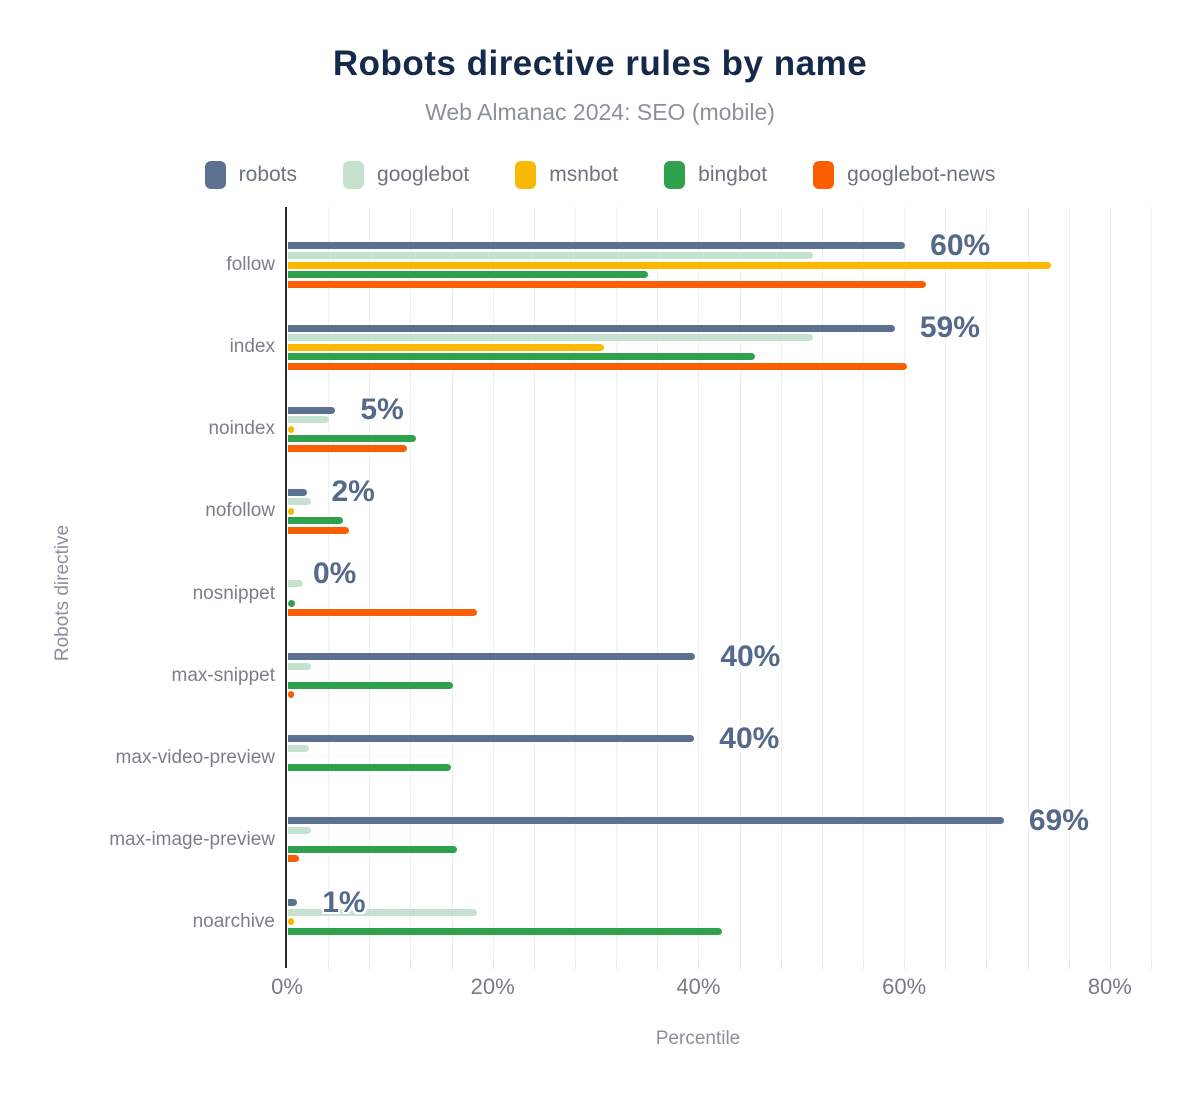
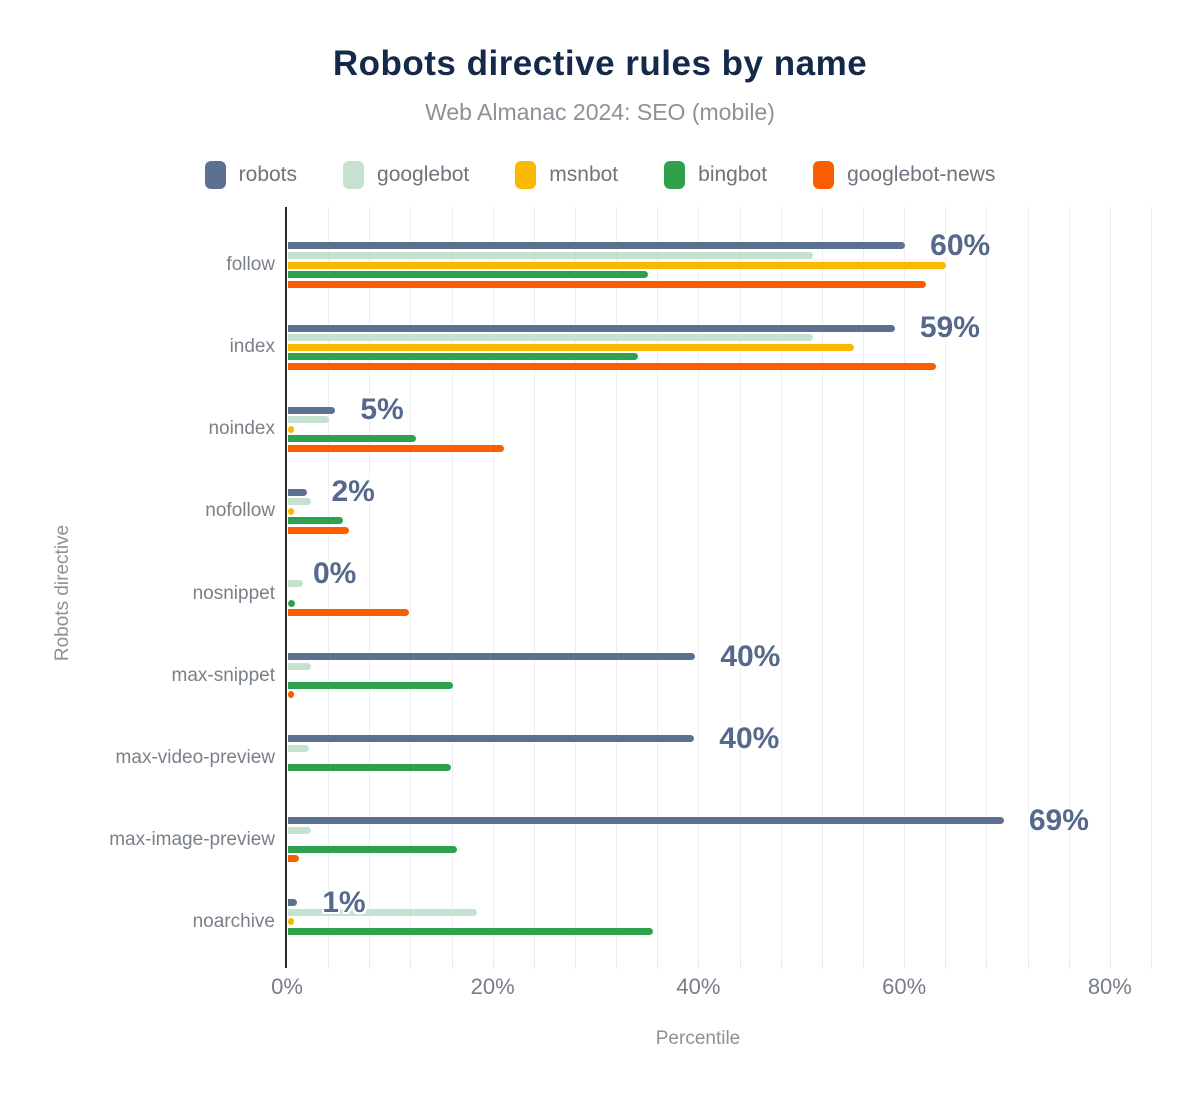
msnbot/follow: 74.2% -> 64.0%
msnbot/index: 30.7% -> 55.0%
bingbot/index: 45.4% -> 34.0%
googlebot-news/index: 60.2% -> 63.0%
googlebot-news/noindex: 11.6% -> 21.0%
googlebot-news/nosnippet: 18.4% -> 11.8%
bingbot/noarchive: 42.2% -> 35.5%
